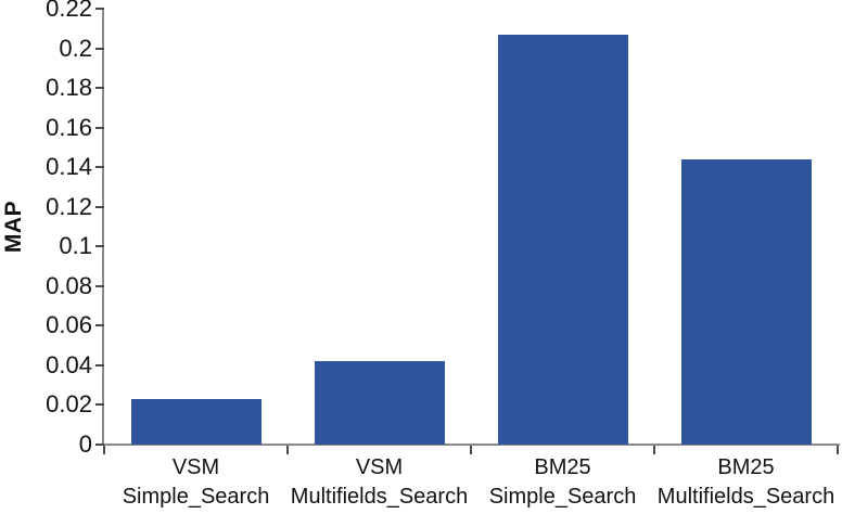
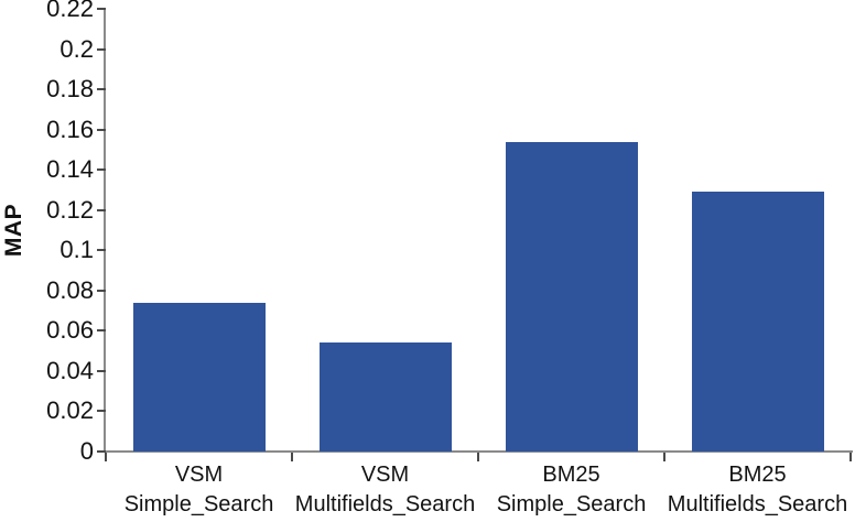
VSM Simple_Search: 0.023 -> 0.074
VSM Multifields_Search: 0.042 -> 0.054
BM25 Simple_Search: 0.207 -> 0.154
BM25 Multifields_Search: 0.144 -> 0.129
